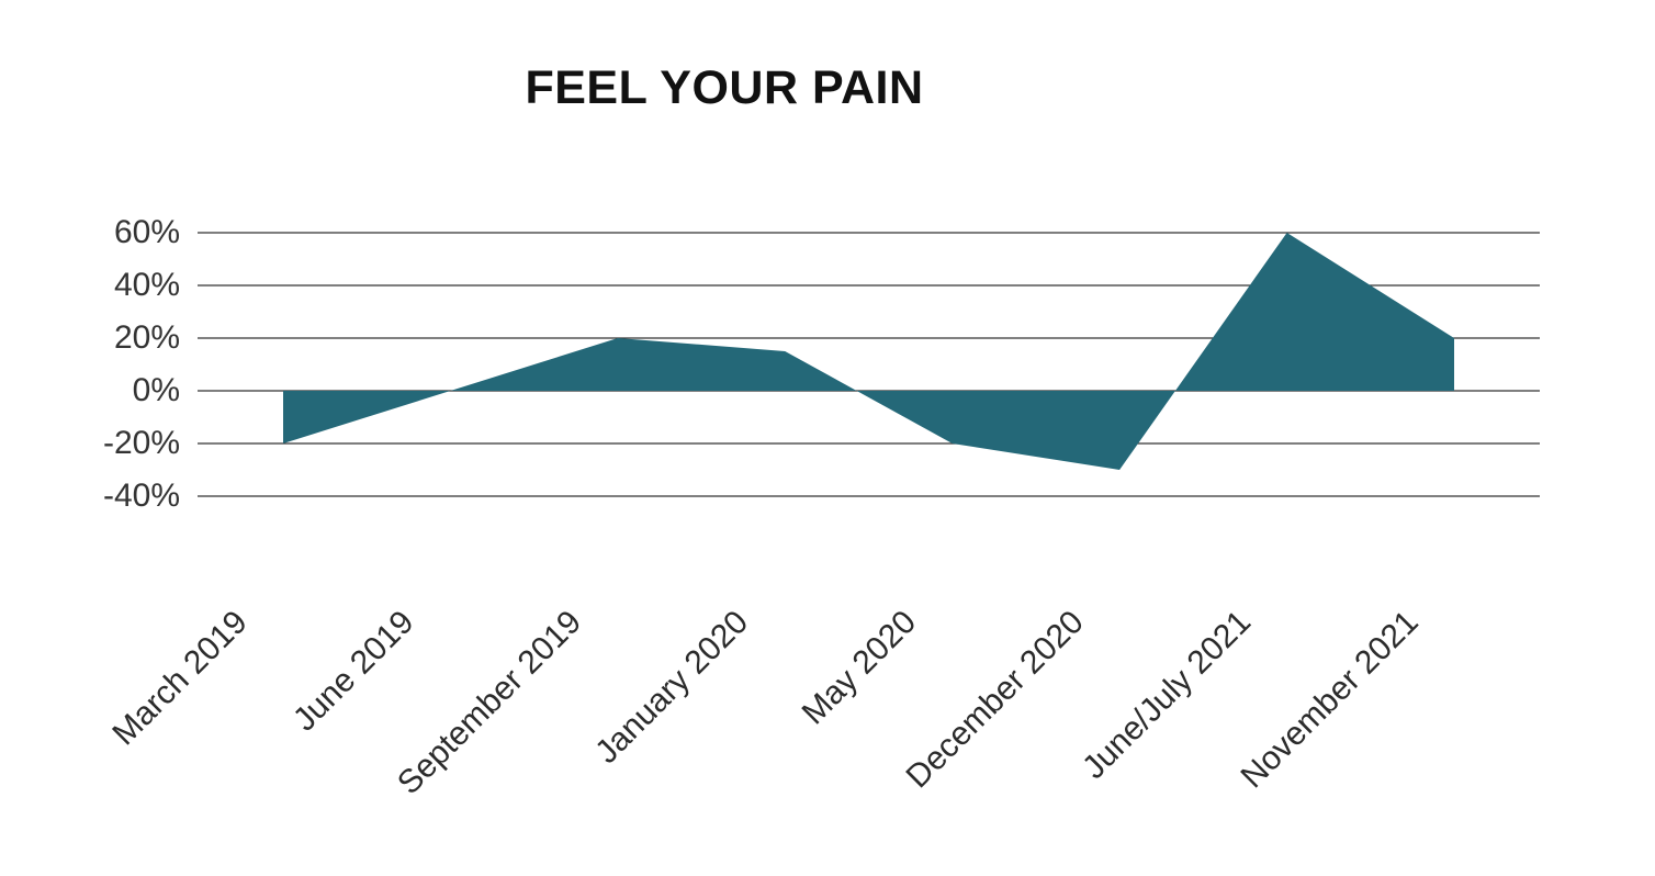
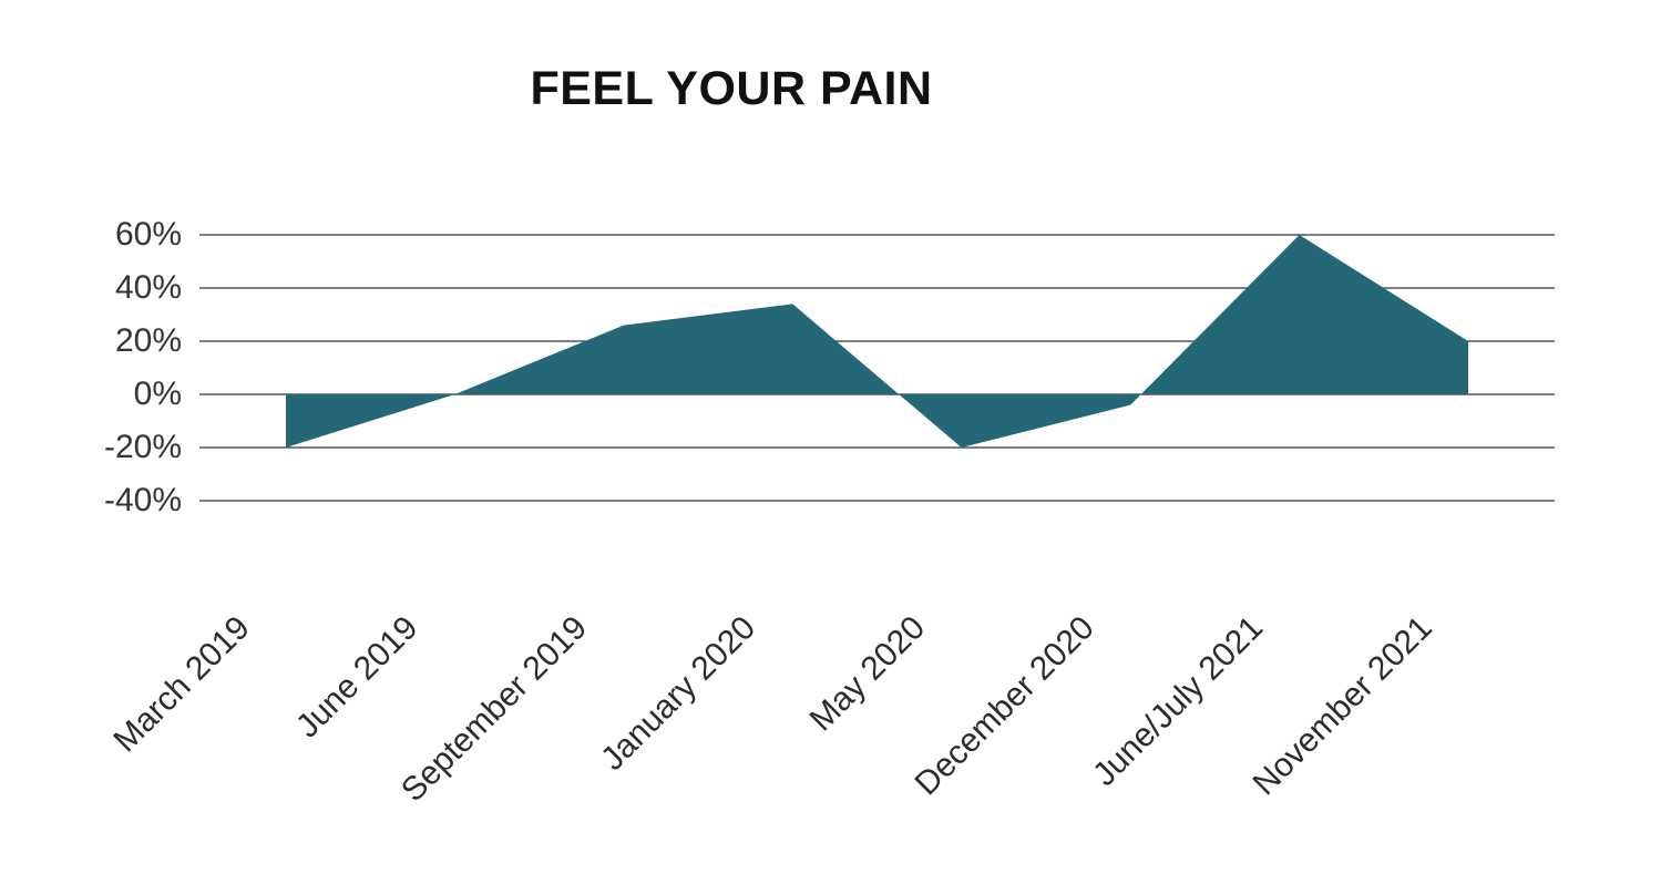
September 2019: 20% -> 26%
January 2020: 15% -> 34%
December 2020: -30% -> -4%
